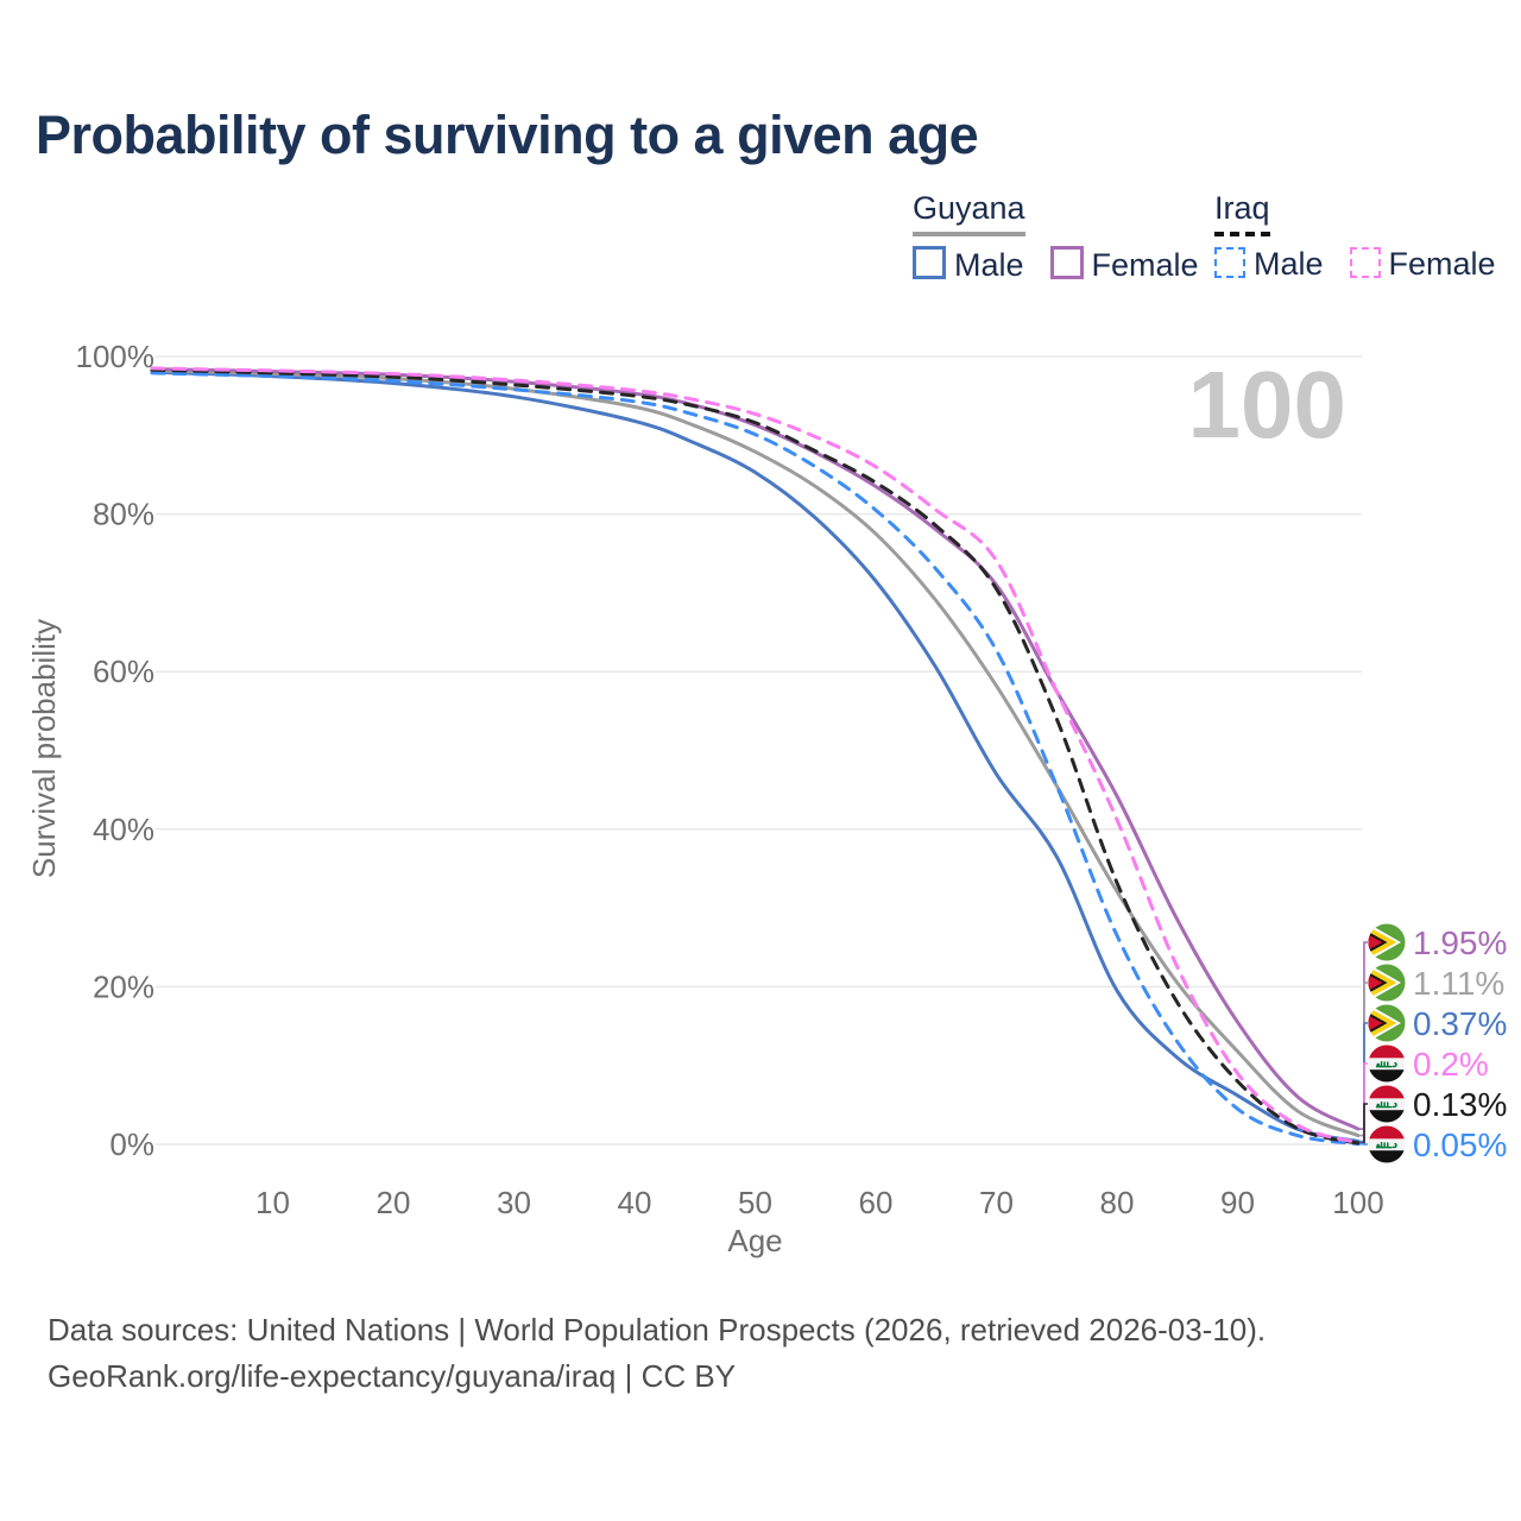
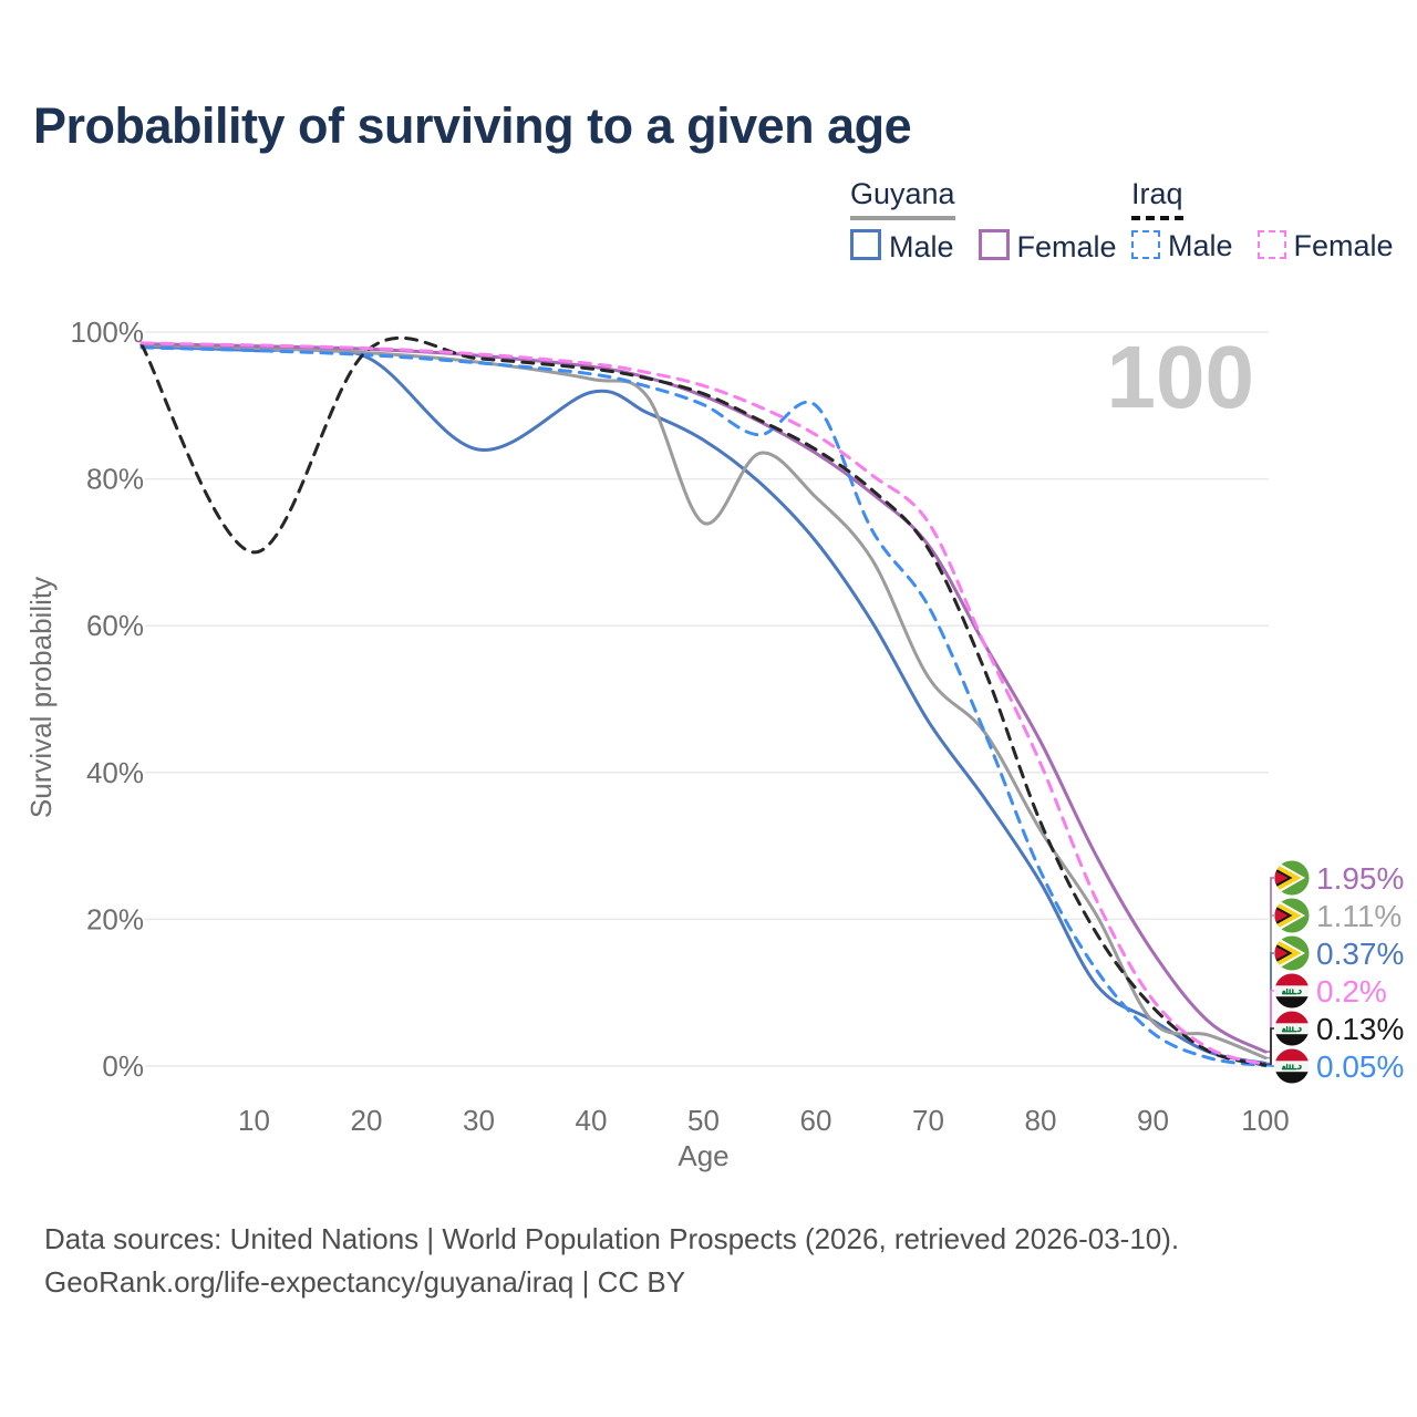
Iraq/10: 98% -> 70%
Guyana Male/30: 95% -> 84%
Guyana/50: 88% -> 74%
Iraq Male/60: 80% -> 90%
Guyana/70: 58% -> 53%
Guyana Male/80: 20% -> 25%
Guyana/90: 12% -> 6%
